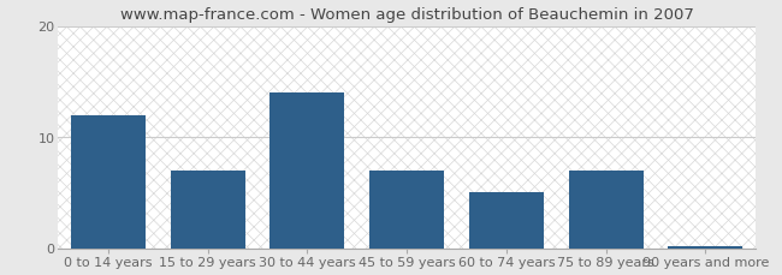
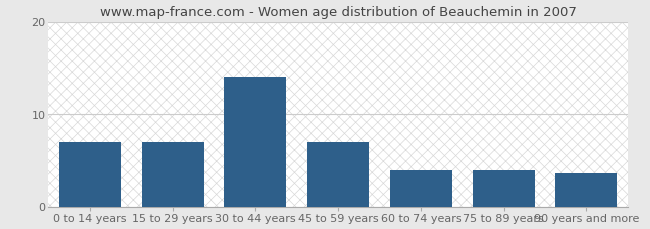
0 to 14 years: 12.0 -> 7.0
60 to 74 years: 5.0 -> 4.0
75 to 89 years: 7.0 -> 4.0
90 years and more: 0.2 -> 3.6
